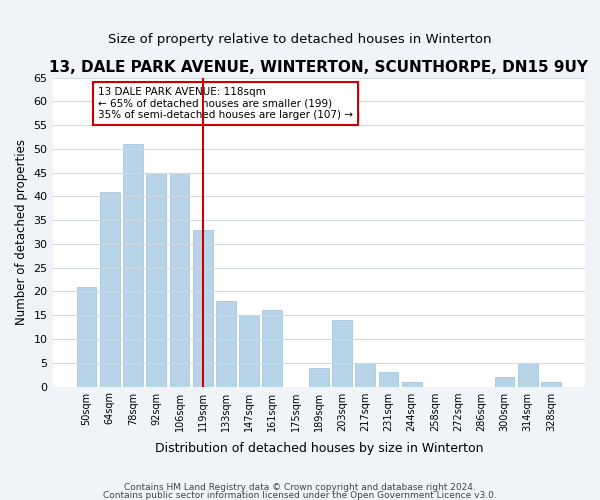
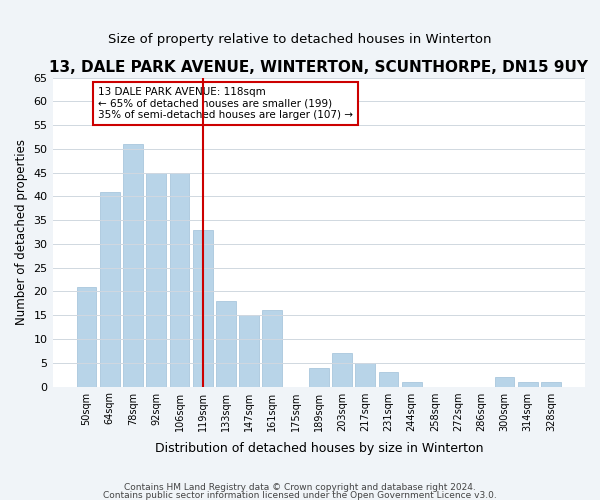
203sqm: 14 -> 7
314sqm: 5 -> 1
